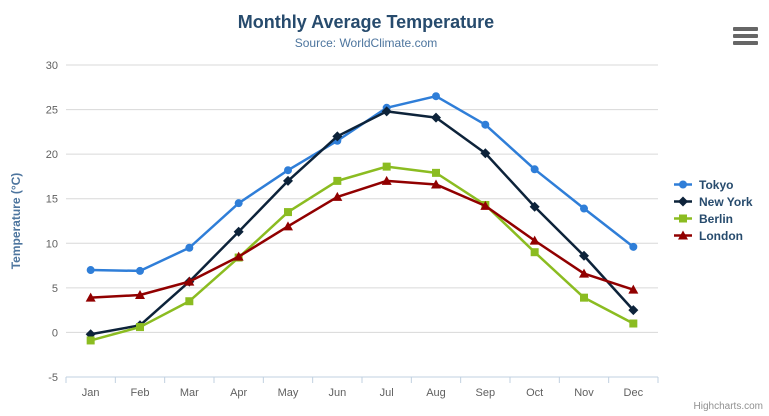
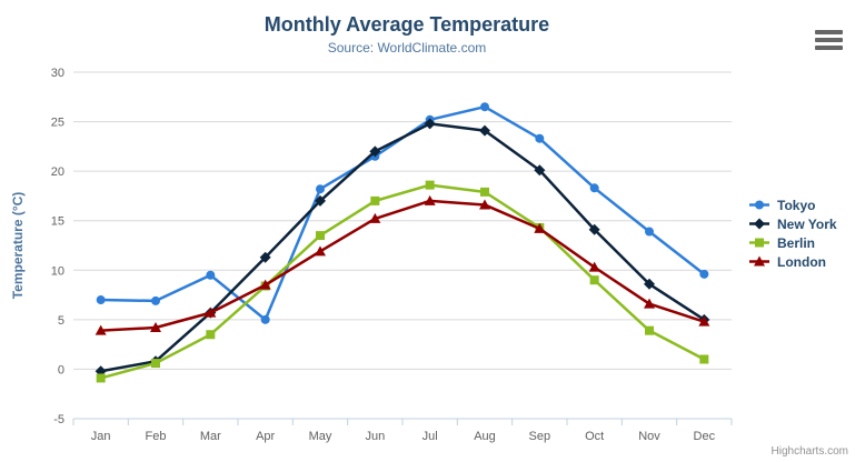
Tokyo/Apr: 14 -> 5
New York/Dec: 2 -> 5
